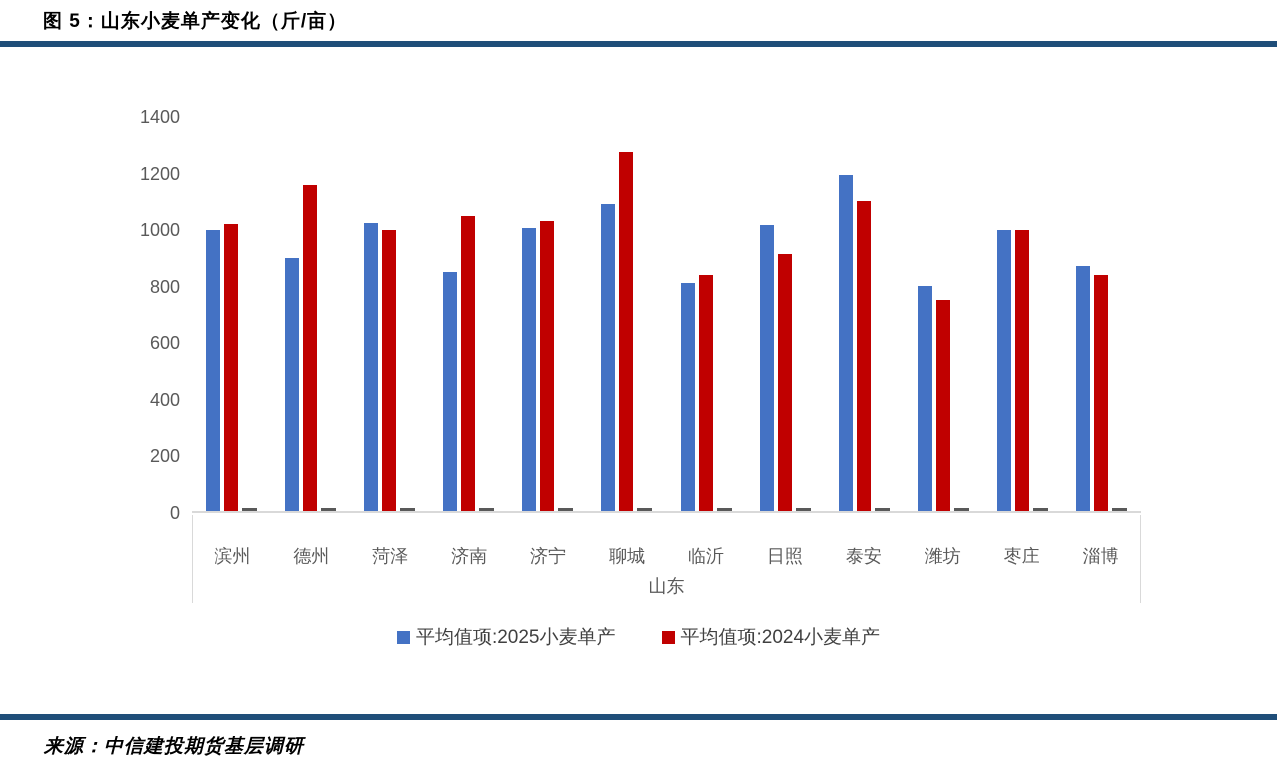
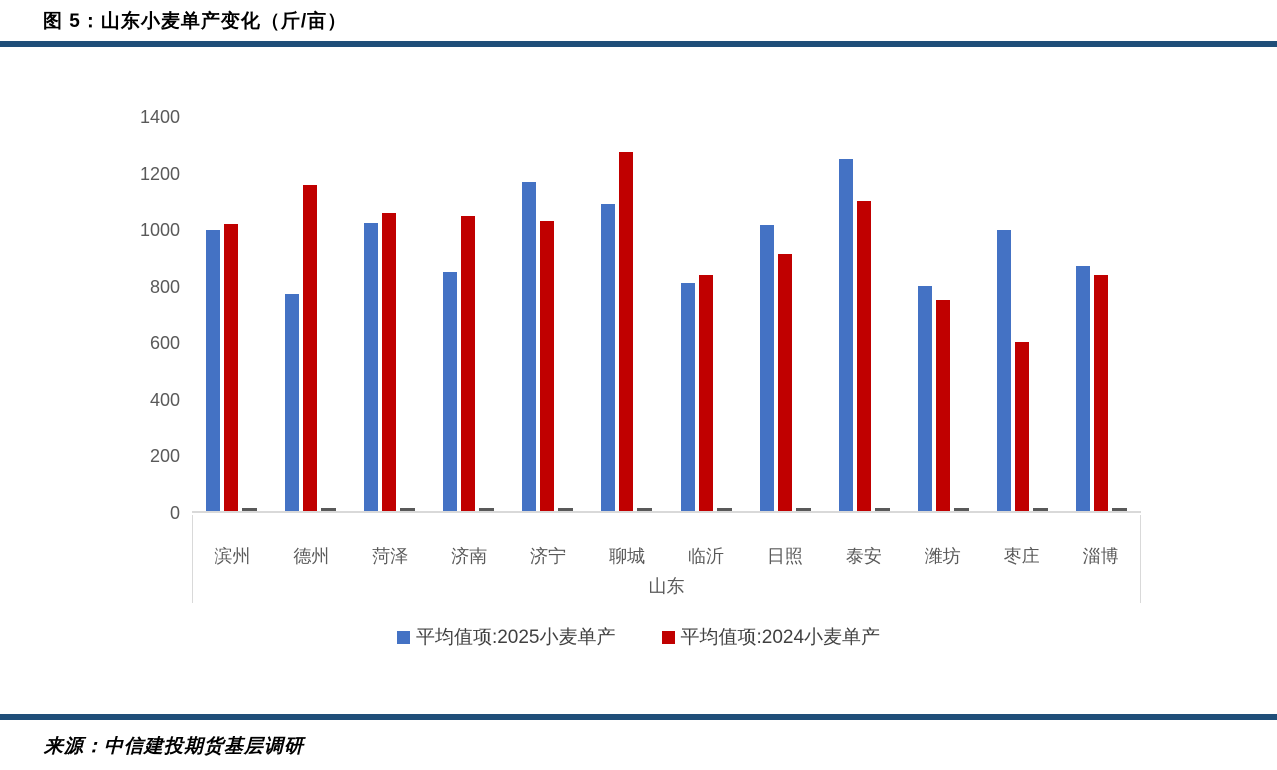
平均值项:2025小麦单产/德州: 900 -> 770
平均值项:2024小麦单产/菏泽: 1000 -> 1060
平均值项:2025小麦单产/济宁: 1000 -> 1170
平均值项:2025小麦单产/泰安: 1200 -> 1250
平均值项:2024小麦单产/枣庄: 1000 -> 600
